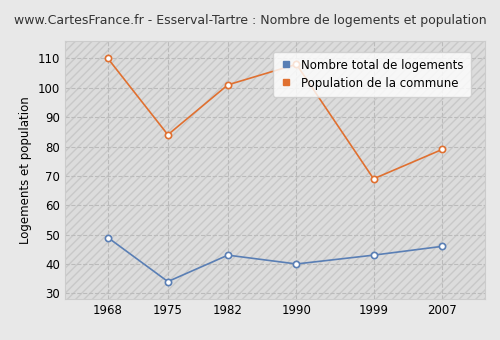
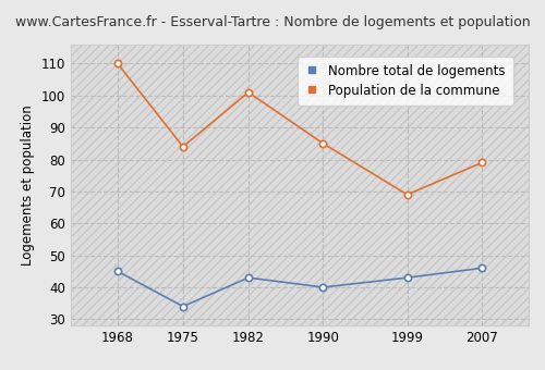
Nombre total de logements/1968: 49 -> 45
Population de la commune/1990: 108 -> 85
